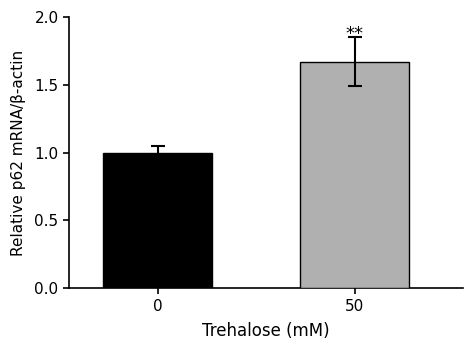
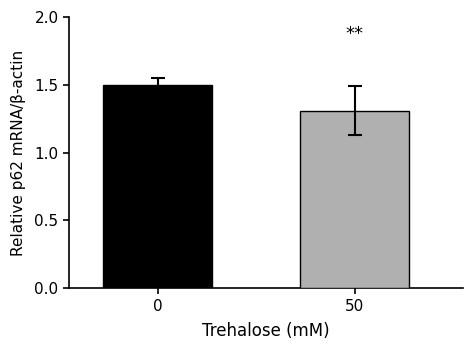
0: 1.00 -> 1.50
50: 1.67 -> 1.31
